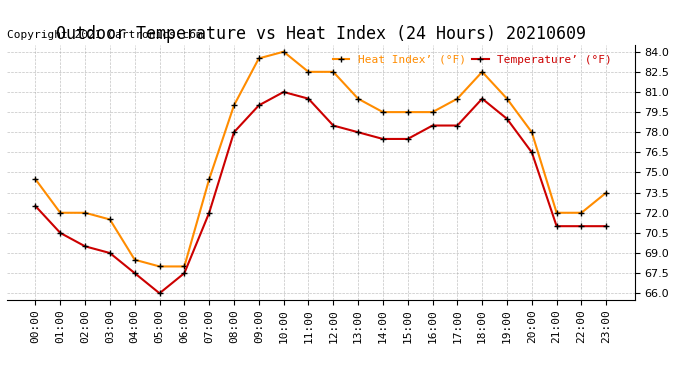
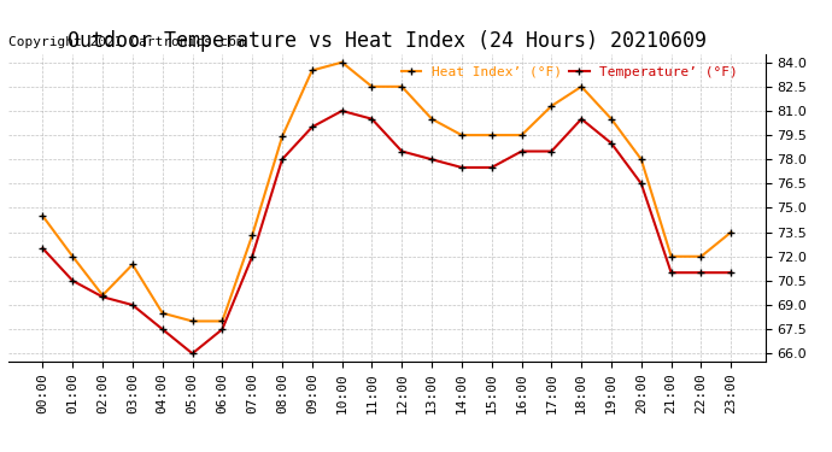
Heat Index’ (°F)/02:00: 72.0 -> 69.6
Heat Index’ (°F)/07:00: 74.5 -> 73.3
Heat Index’ (°F)/08:00: 80.0 -> 79.4
Heat Index’ (°F)/17:00: 80.5 -> 81.3
